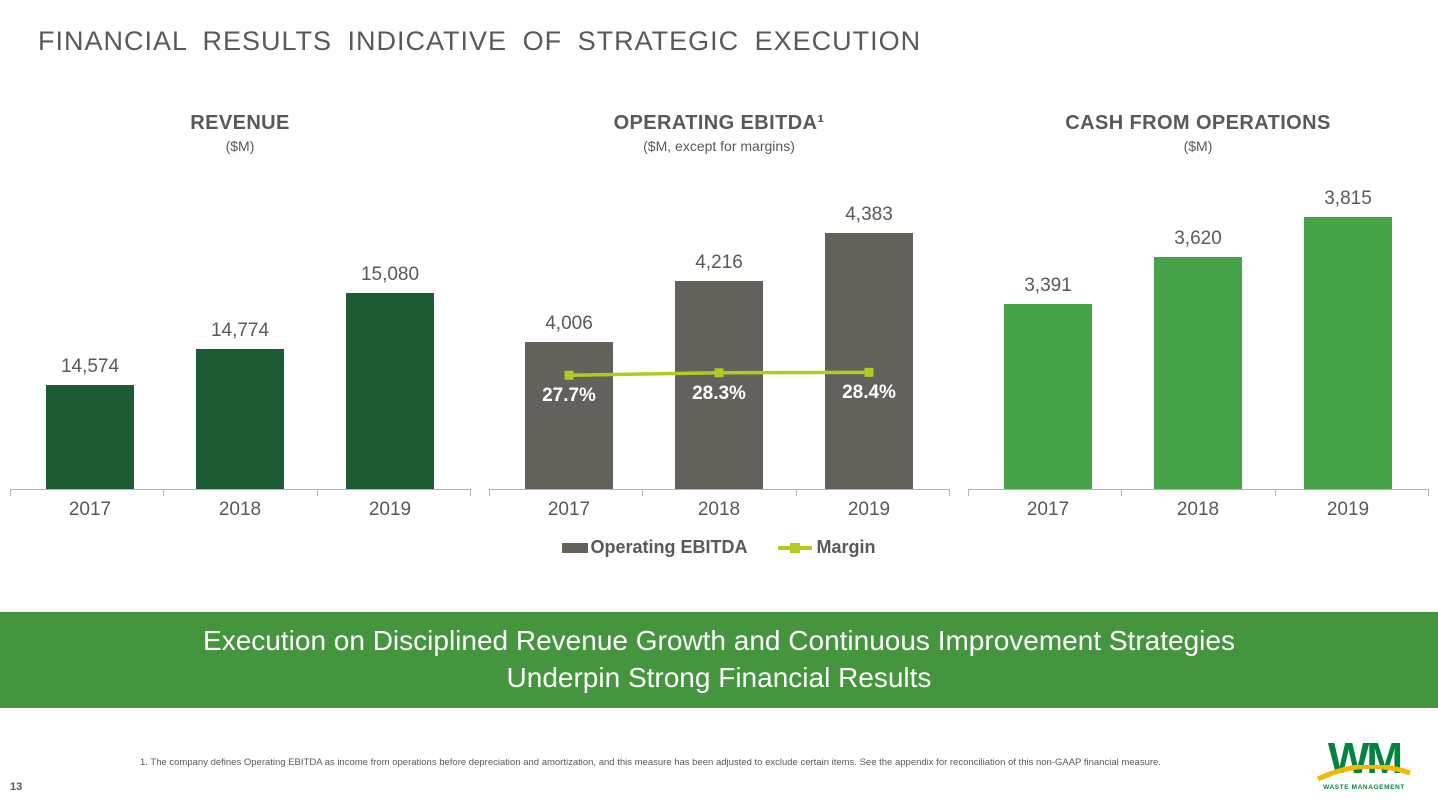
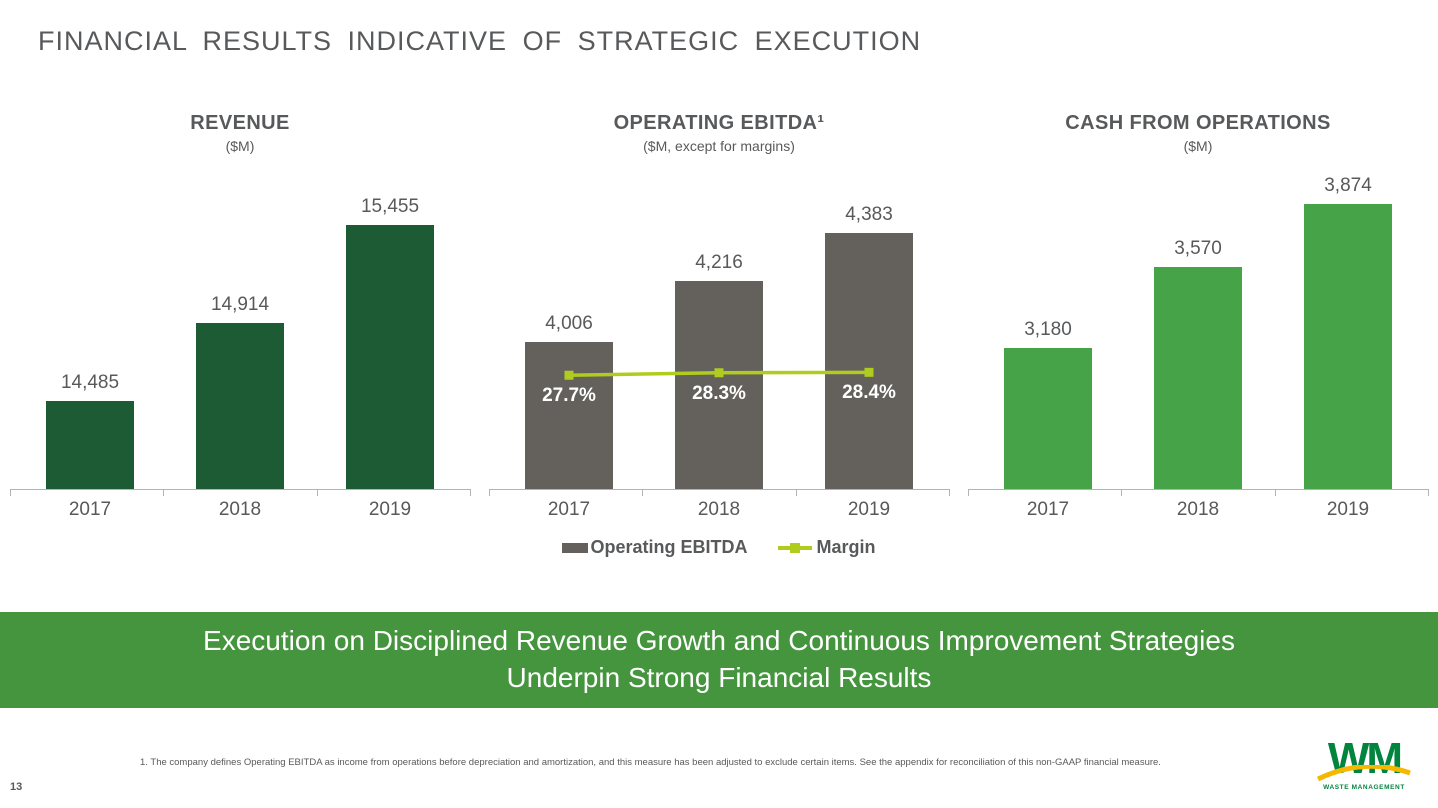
REVENUE/2017: 14,574 -> 14,485
REVENUE/2018: 14,774 -> 14,914
REVENUE/2019: 15,080 -> 15,455
CASH FROM OPERATIONS/2017: 3,391 -> 3,180
CASH FROM OPERATIONS/2018: 3,620 -> 3,570
CASH FROM OPERATIONS/2019: 3,815 -> 3,874
